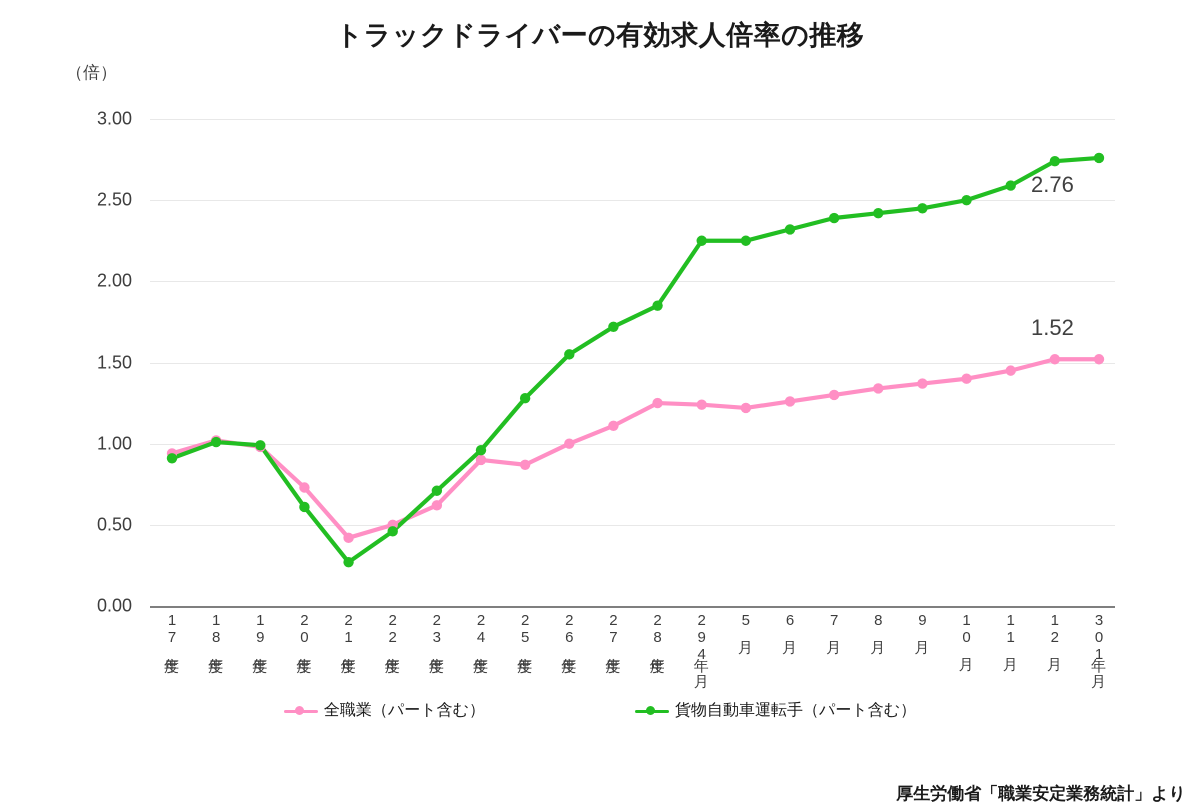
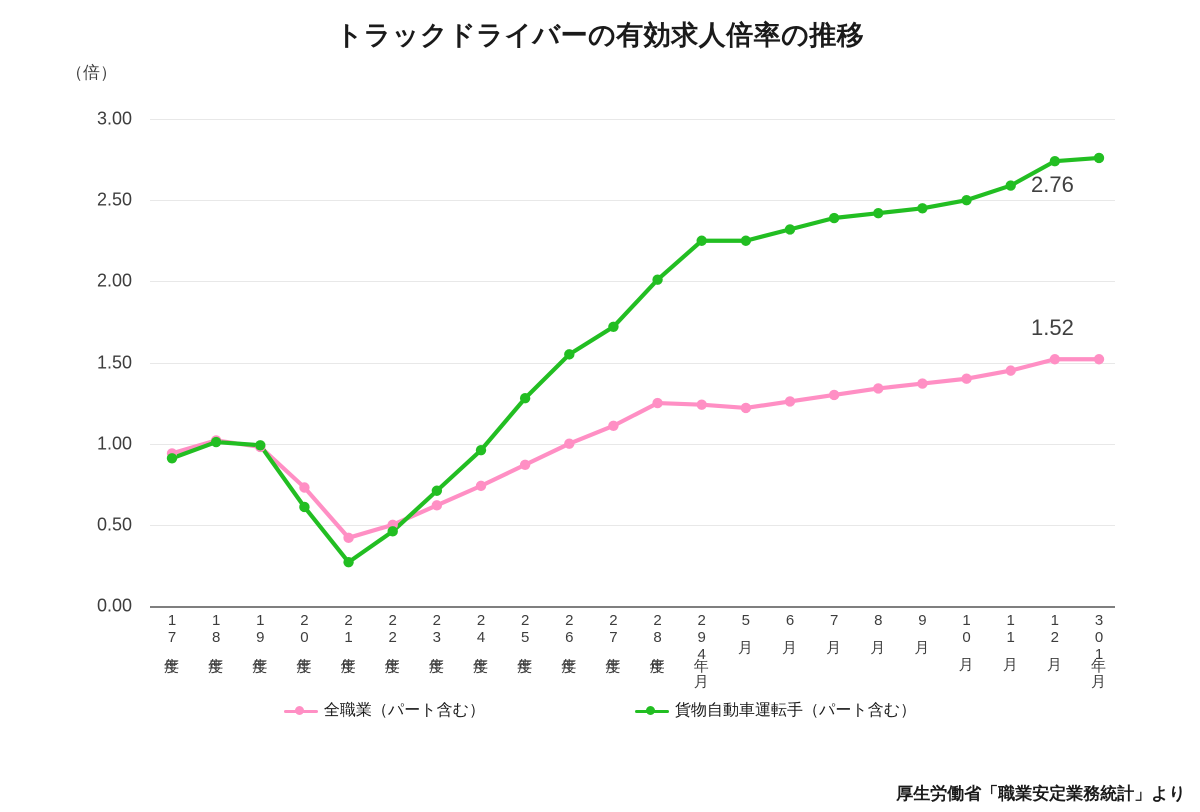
全職業（パート含む）/24年度: 0.90 -> 0.74
貨物自動車運転手（パート含む）/28年度: 1.85 -> 2.01
